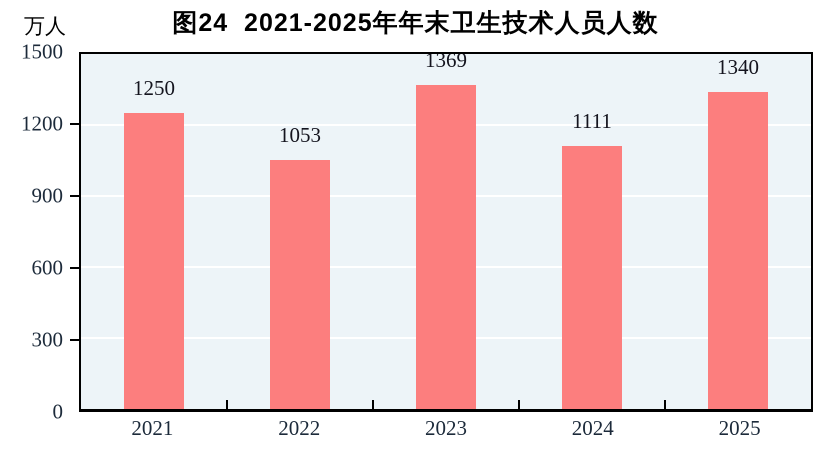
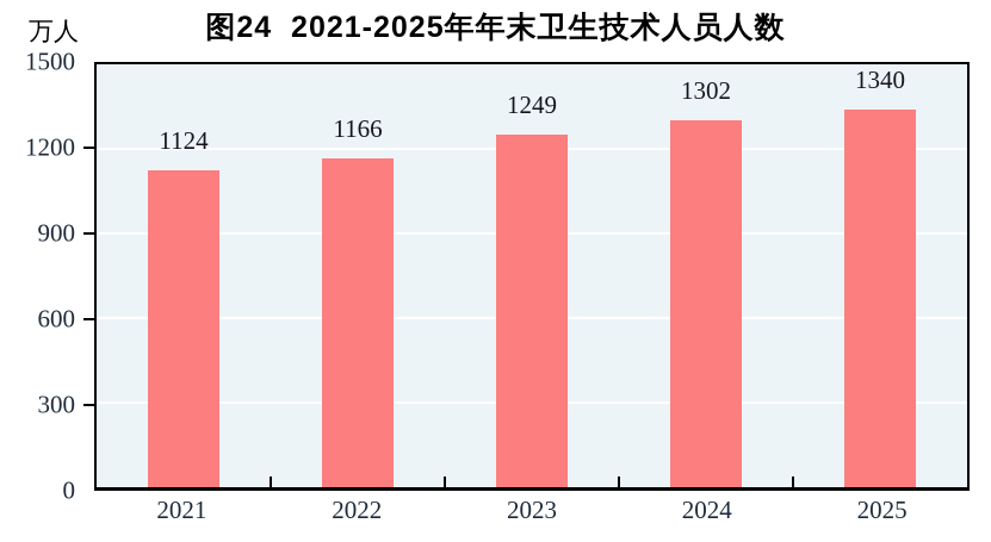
2021: 1250 -> 1124
2022: 1053 -> 1166
2023: 1369 -> 1249
2024: 1111 -> 1302
